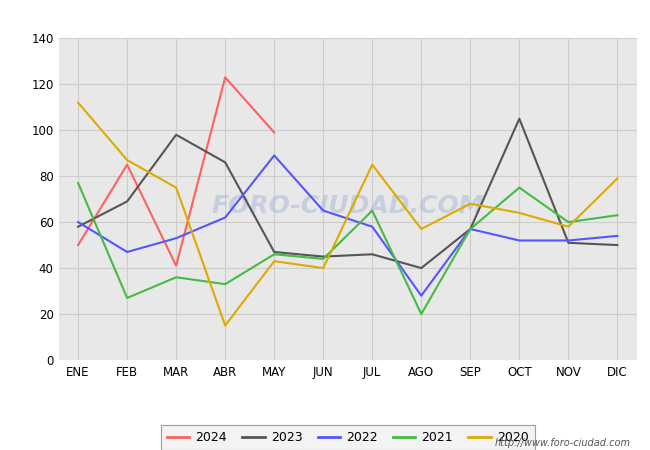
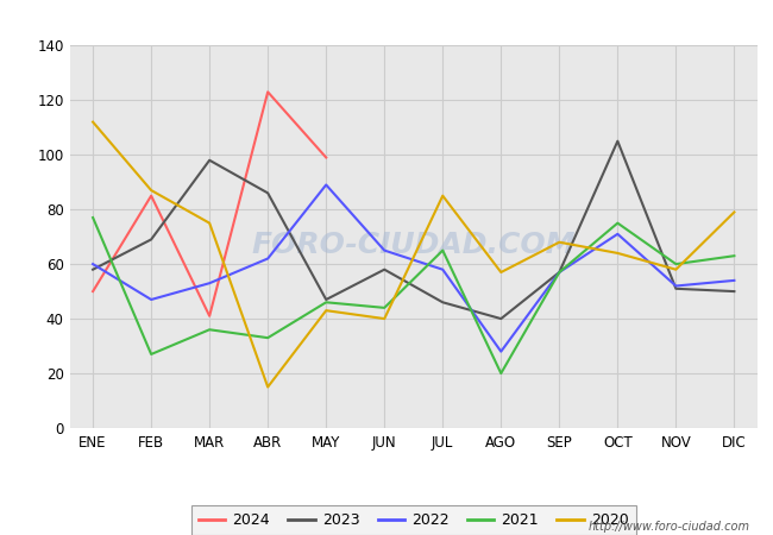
2023/JUN: 45 -> 58
2022/OCT: 52 -> 71
